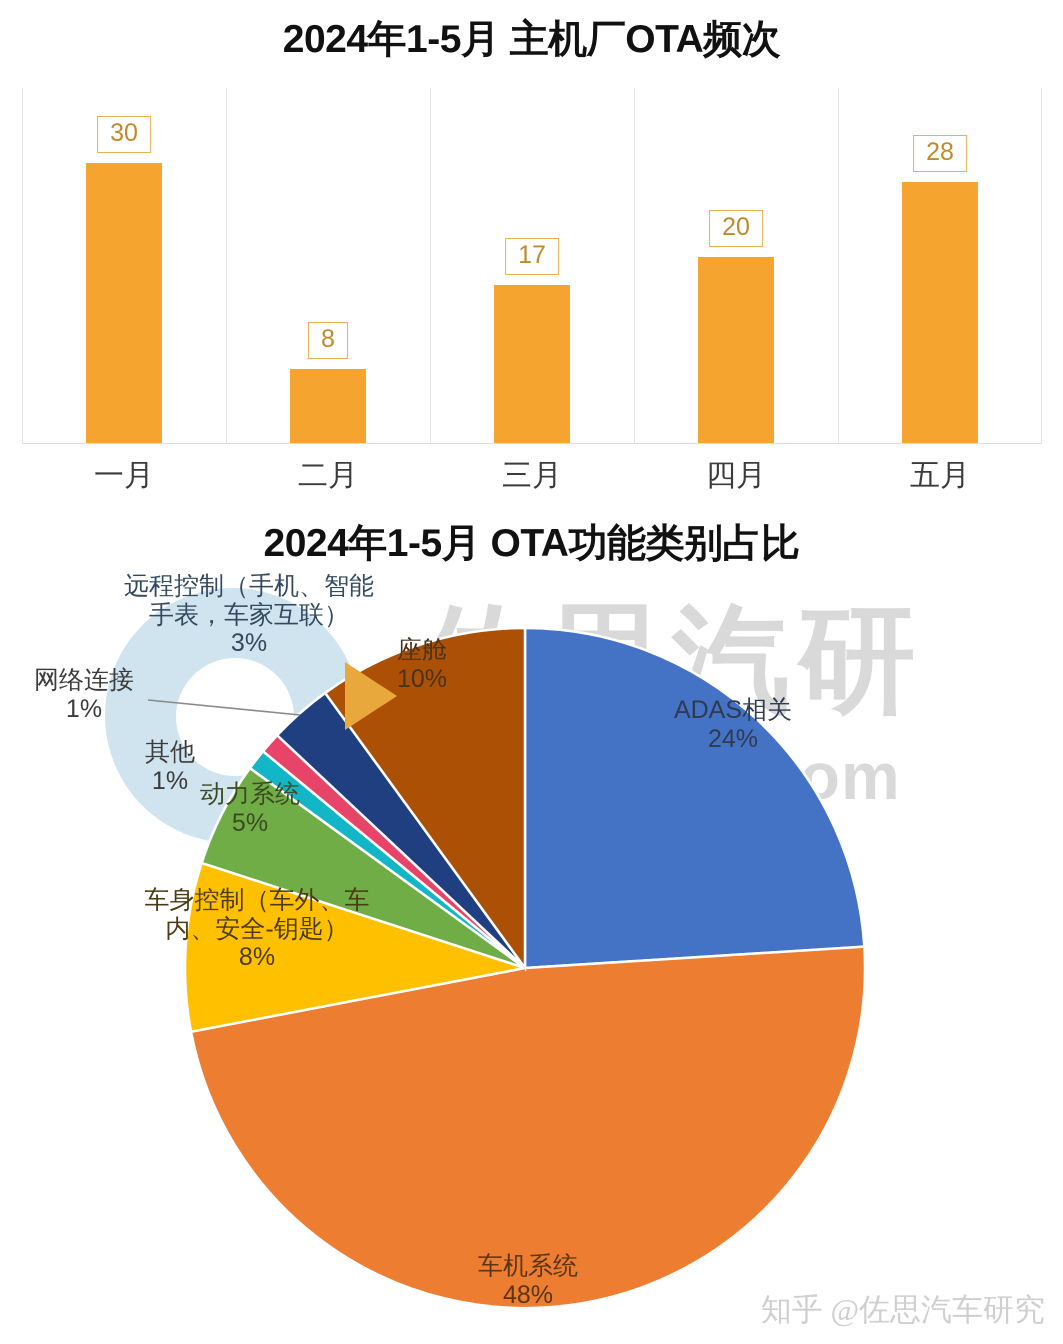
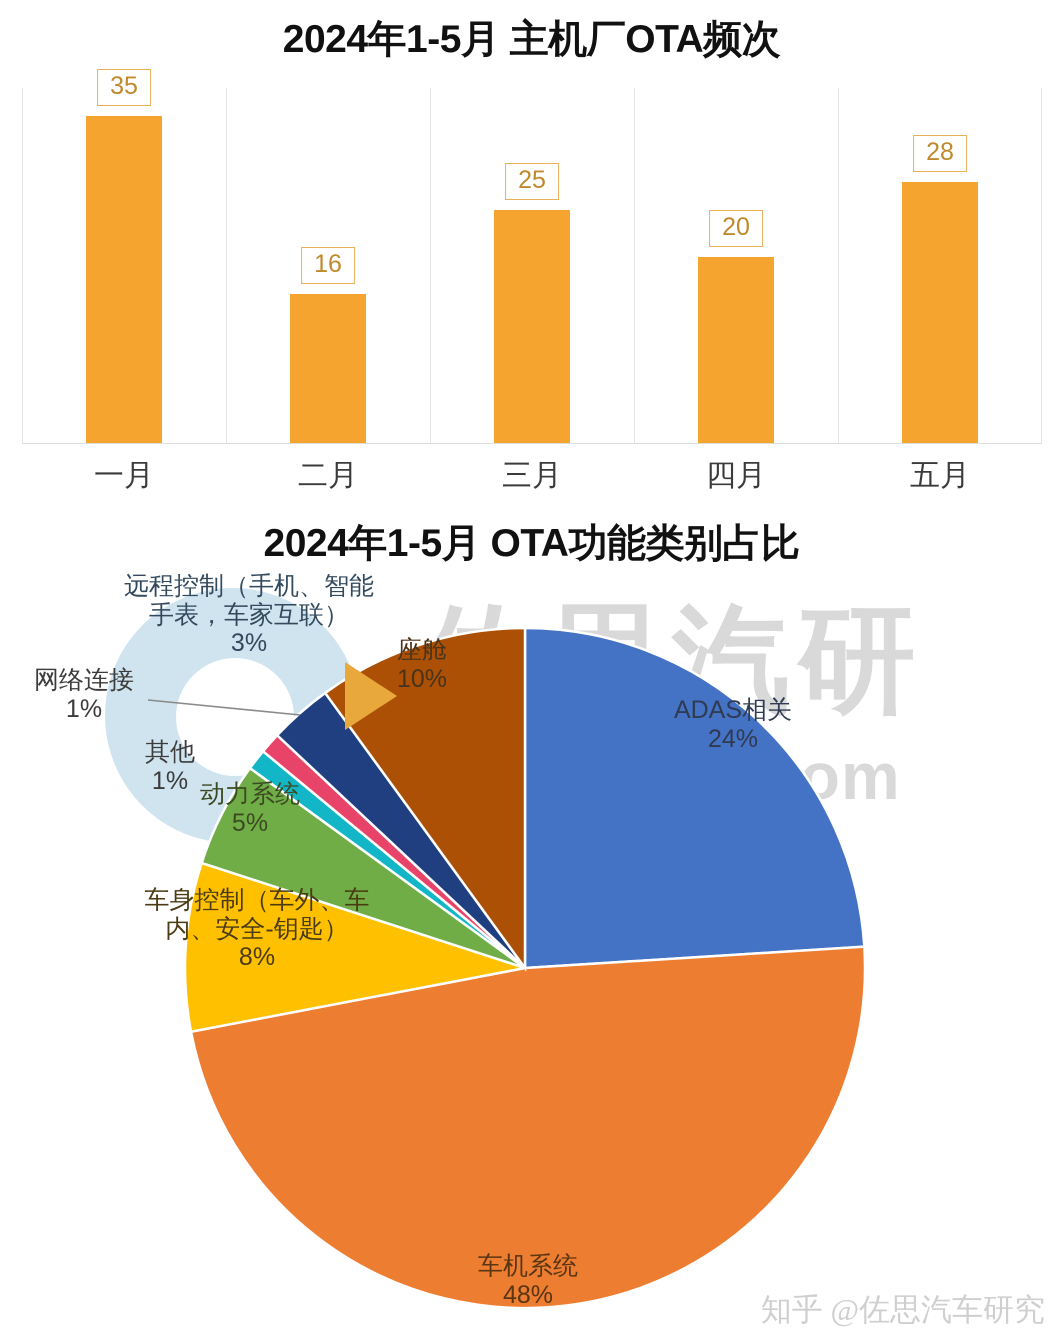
2024年1-5月 主机厂OTA频次/一月: 30 -> 35
2024年1-5月 主机厂OTA频次/二月: 8 -> 16
2024年1-5月 主机厂OTA频次/三月: 17 -> 25
